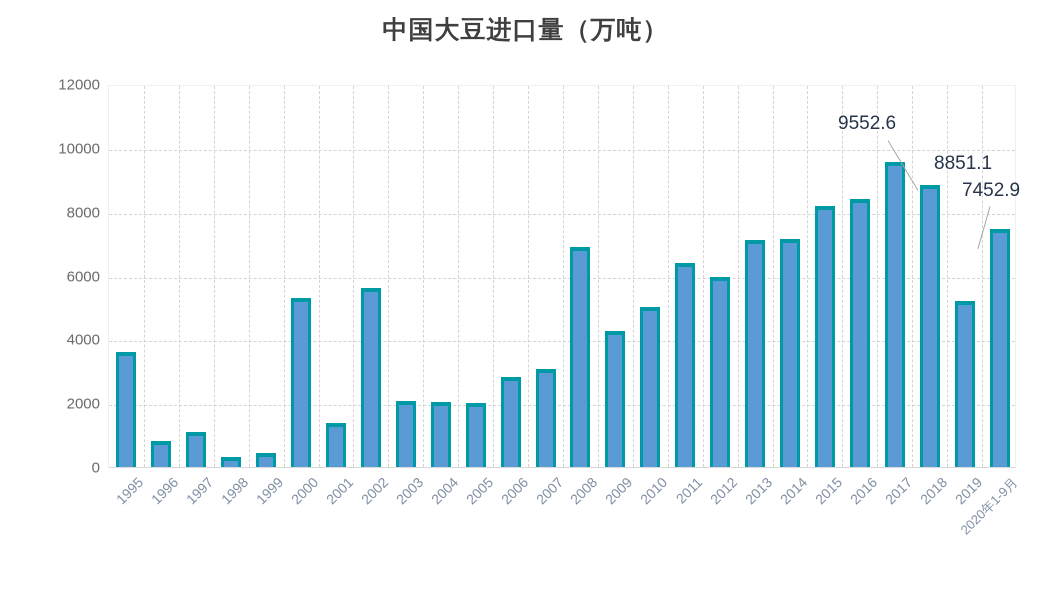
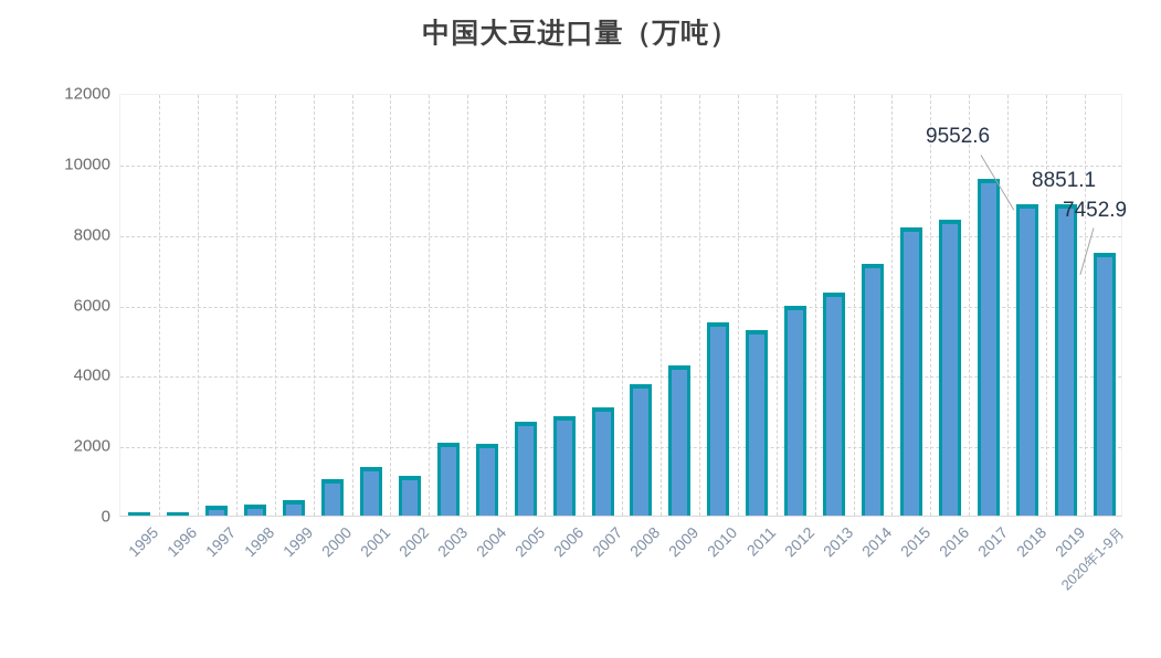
1995: 3600 -> 100
1996: 800 -> 100
1997: 1100 -> 300
2000: 5300 -> 1000
2002: 5600 -> 1100
2005: 2000 -> 2700
2008: 6900 -> 3700
2010: 5000 -> 5500
2011: 6400 -> 5300
2013: 7100 -> 6300
2019: 5200 -> 8900
